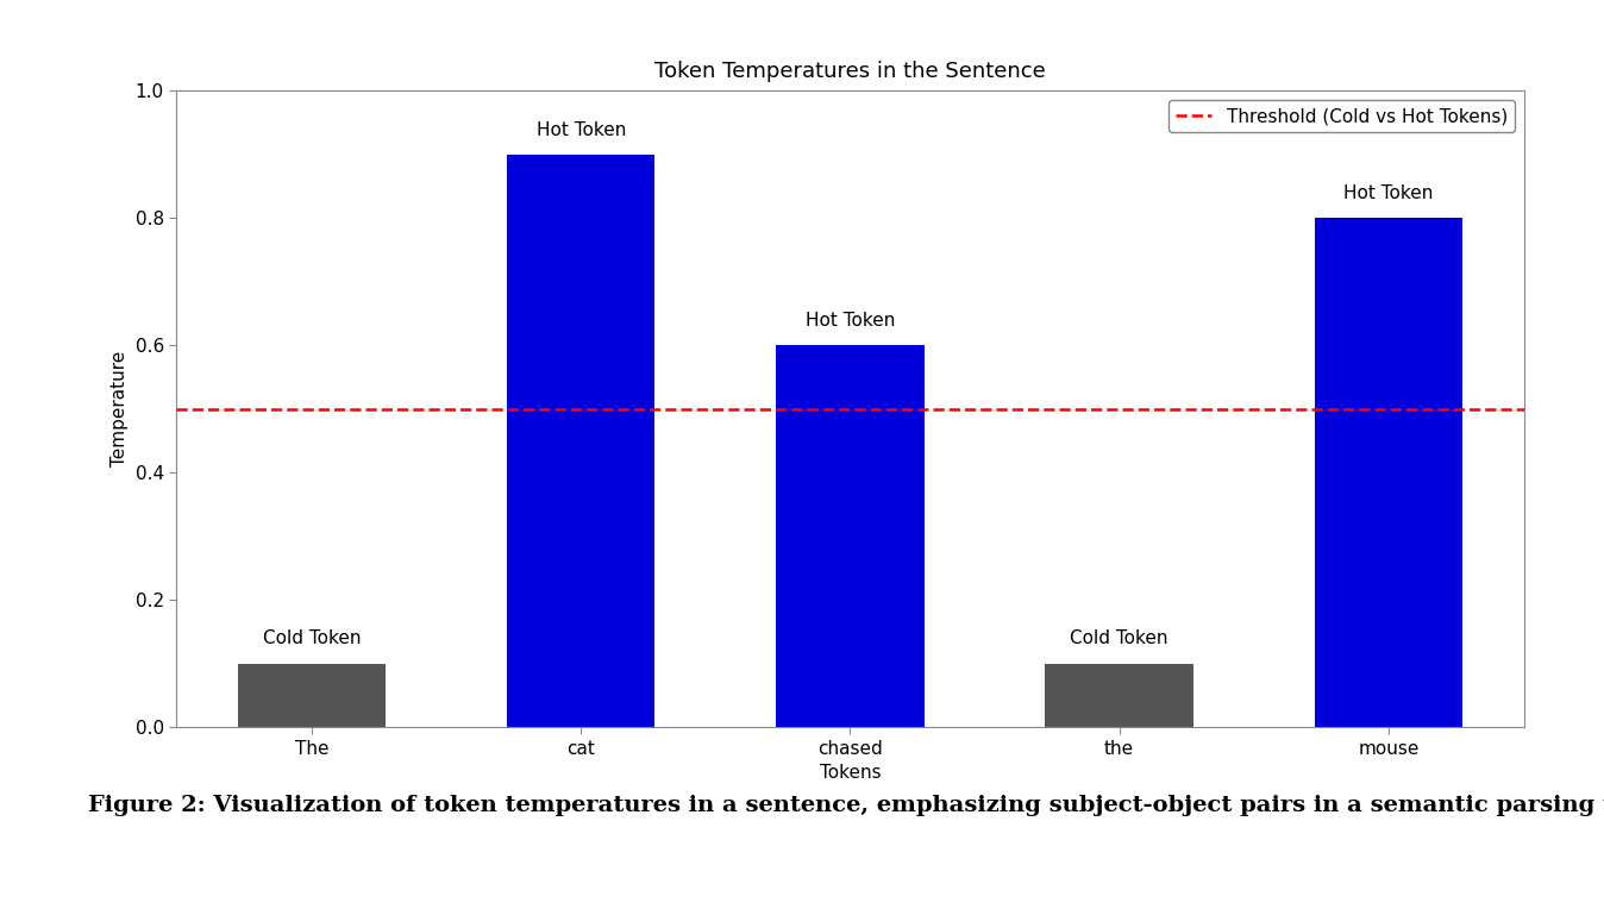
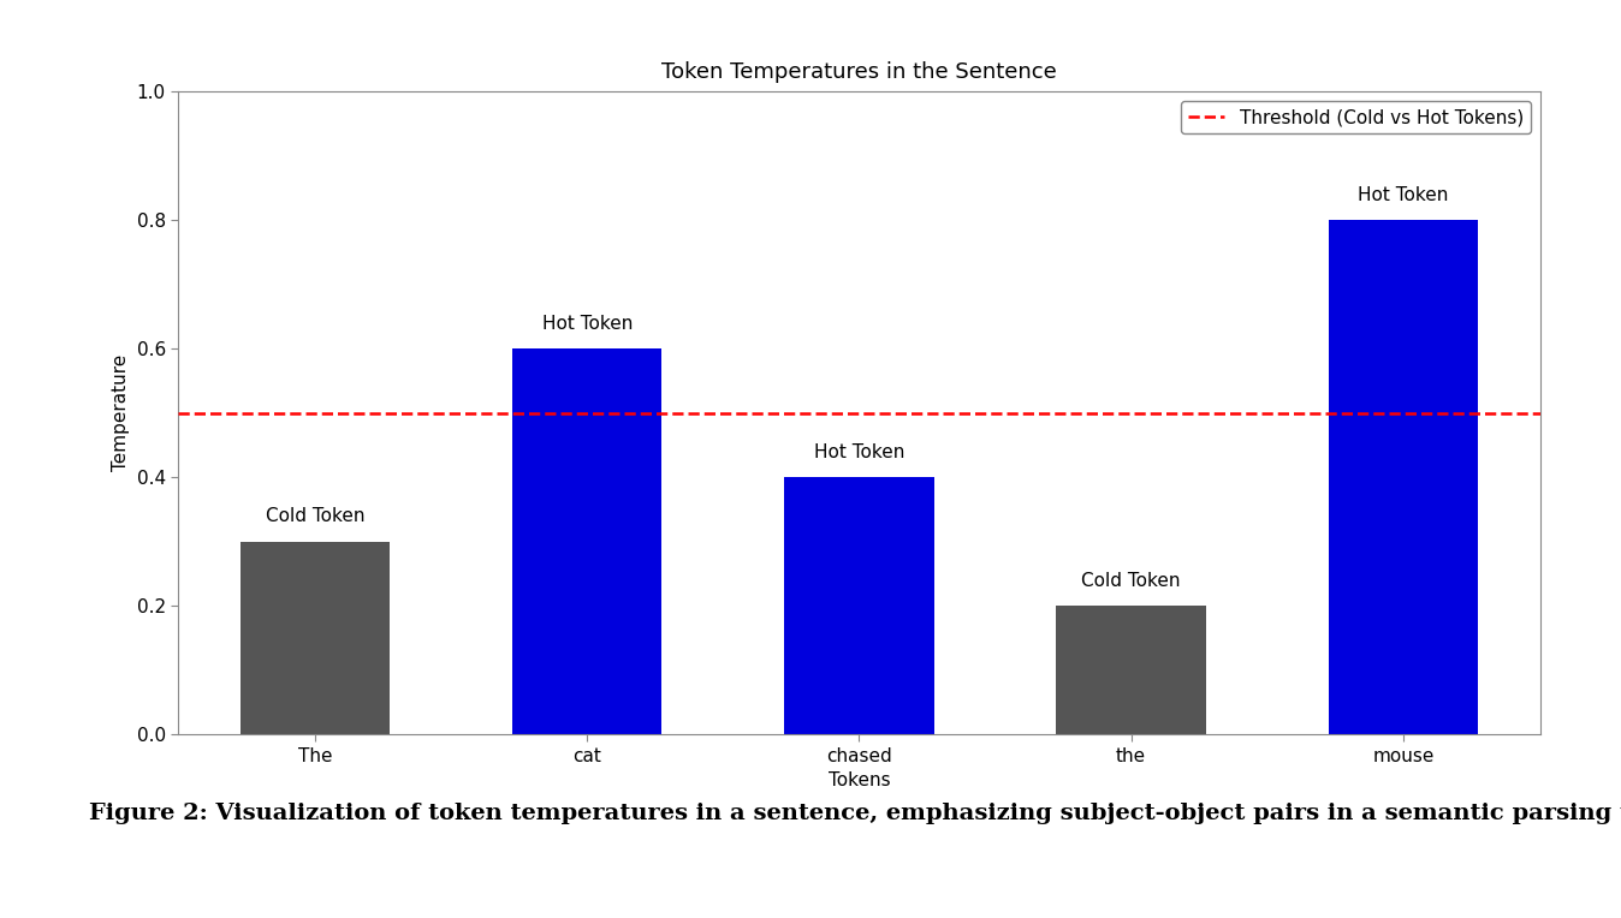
The: 0.1 -> 0.3
cat: 0.9 -> 0.6
chased: 0.6 -> 0.4
the: 0.1 -> 0.2
